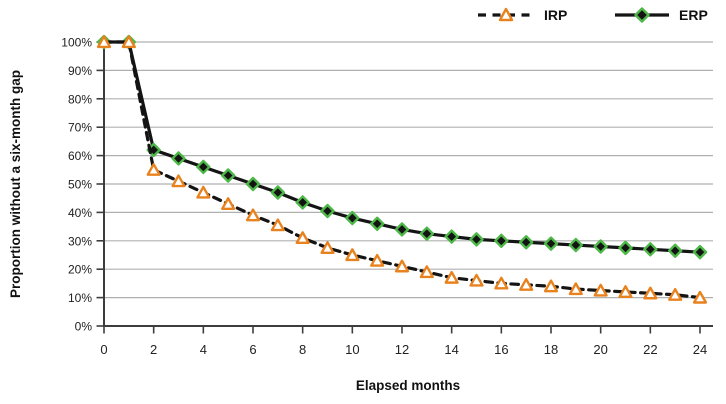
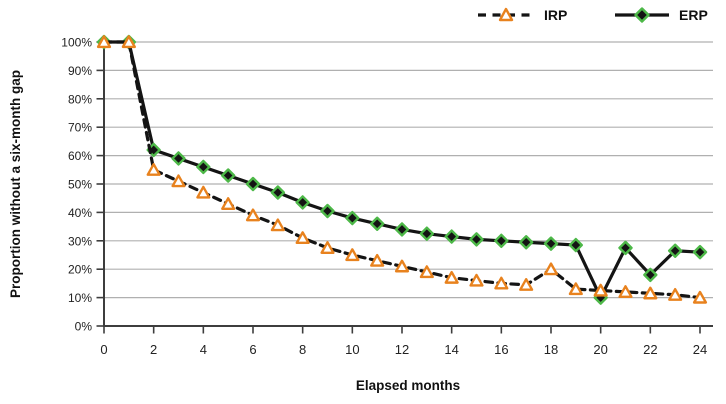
IRP/18: 14% -> 20%
ERP/20: 28% -> 10%
ERP/22: 27% -> 18%
